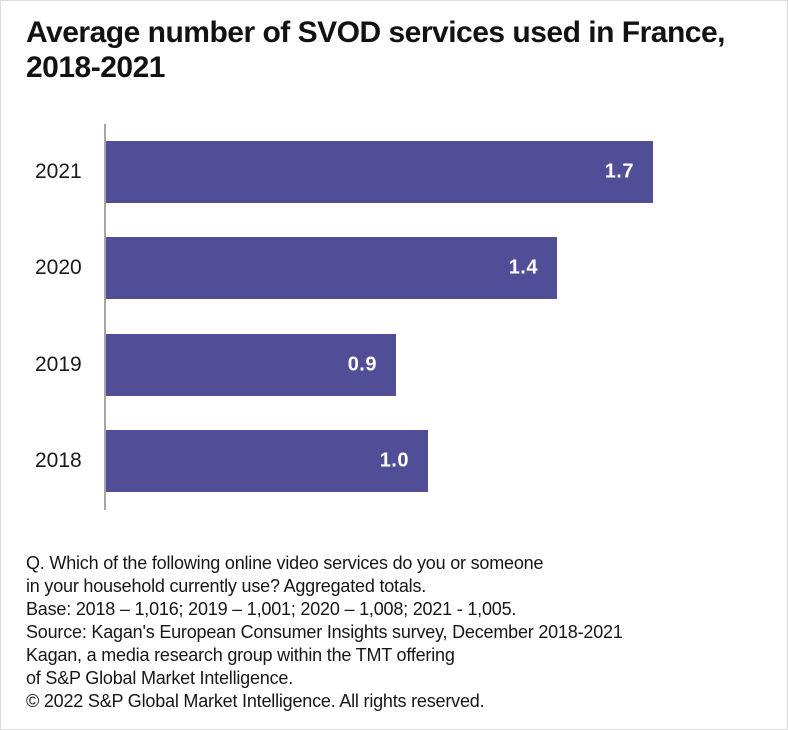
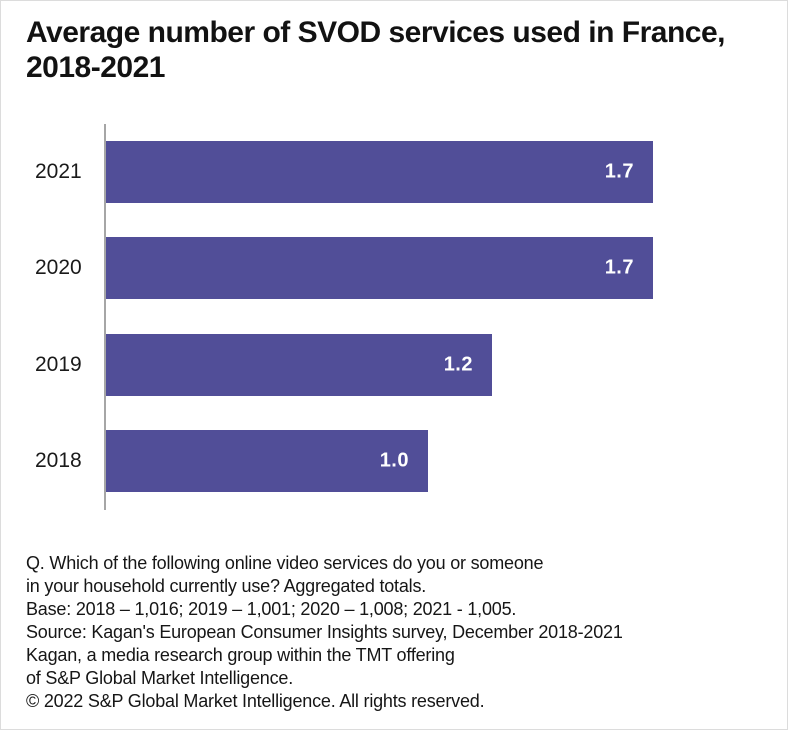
2020: 1.4 -> 1.7
2019: 0.9 -> 1.2
